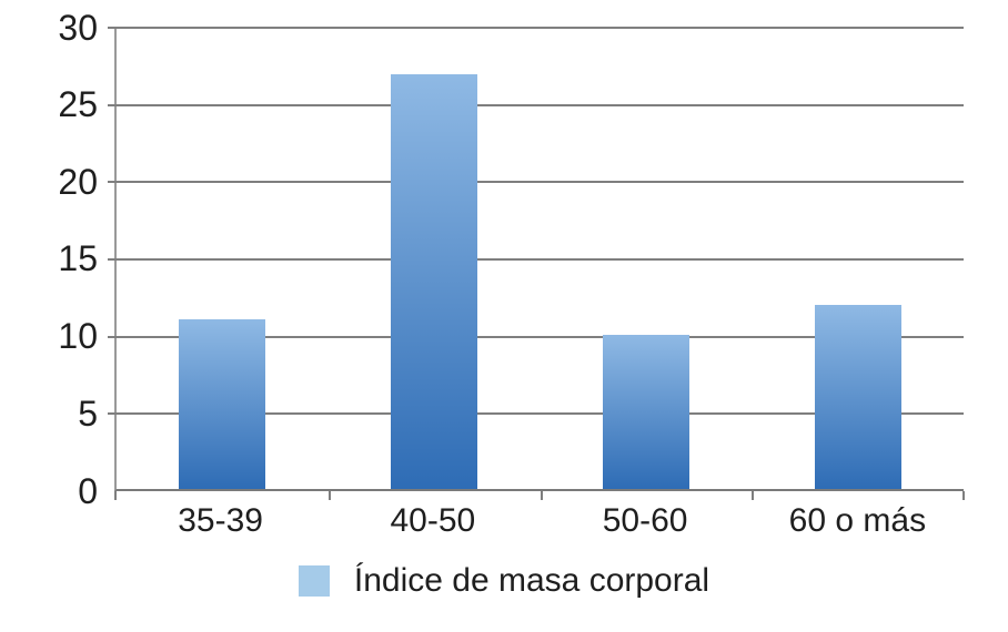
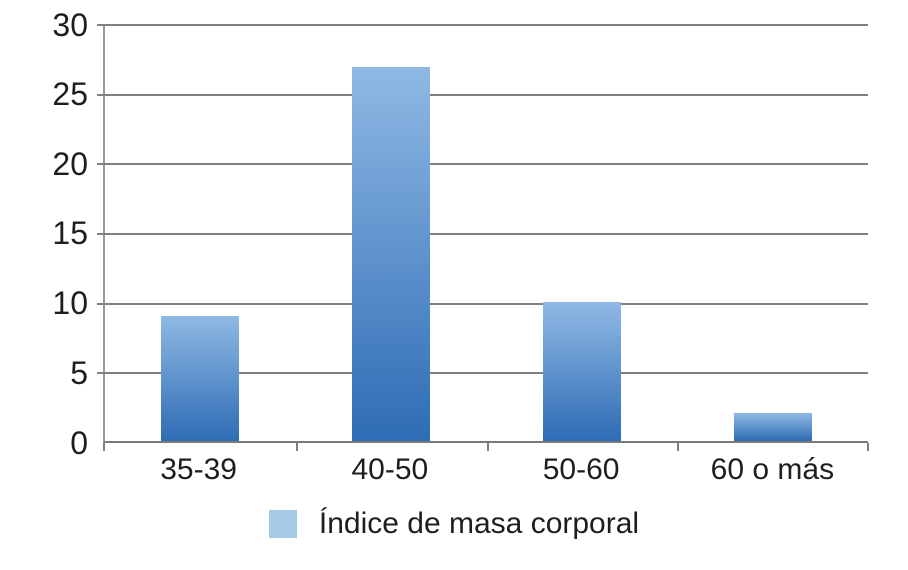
35-39: 11 -> 9
60 o más: 12 -> 2
